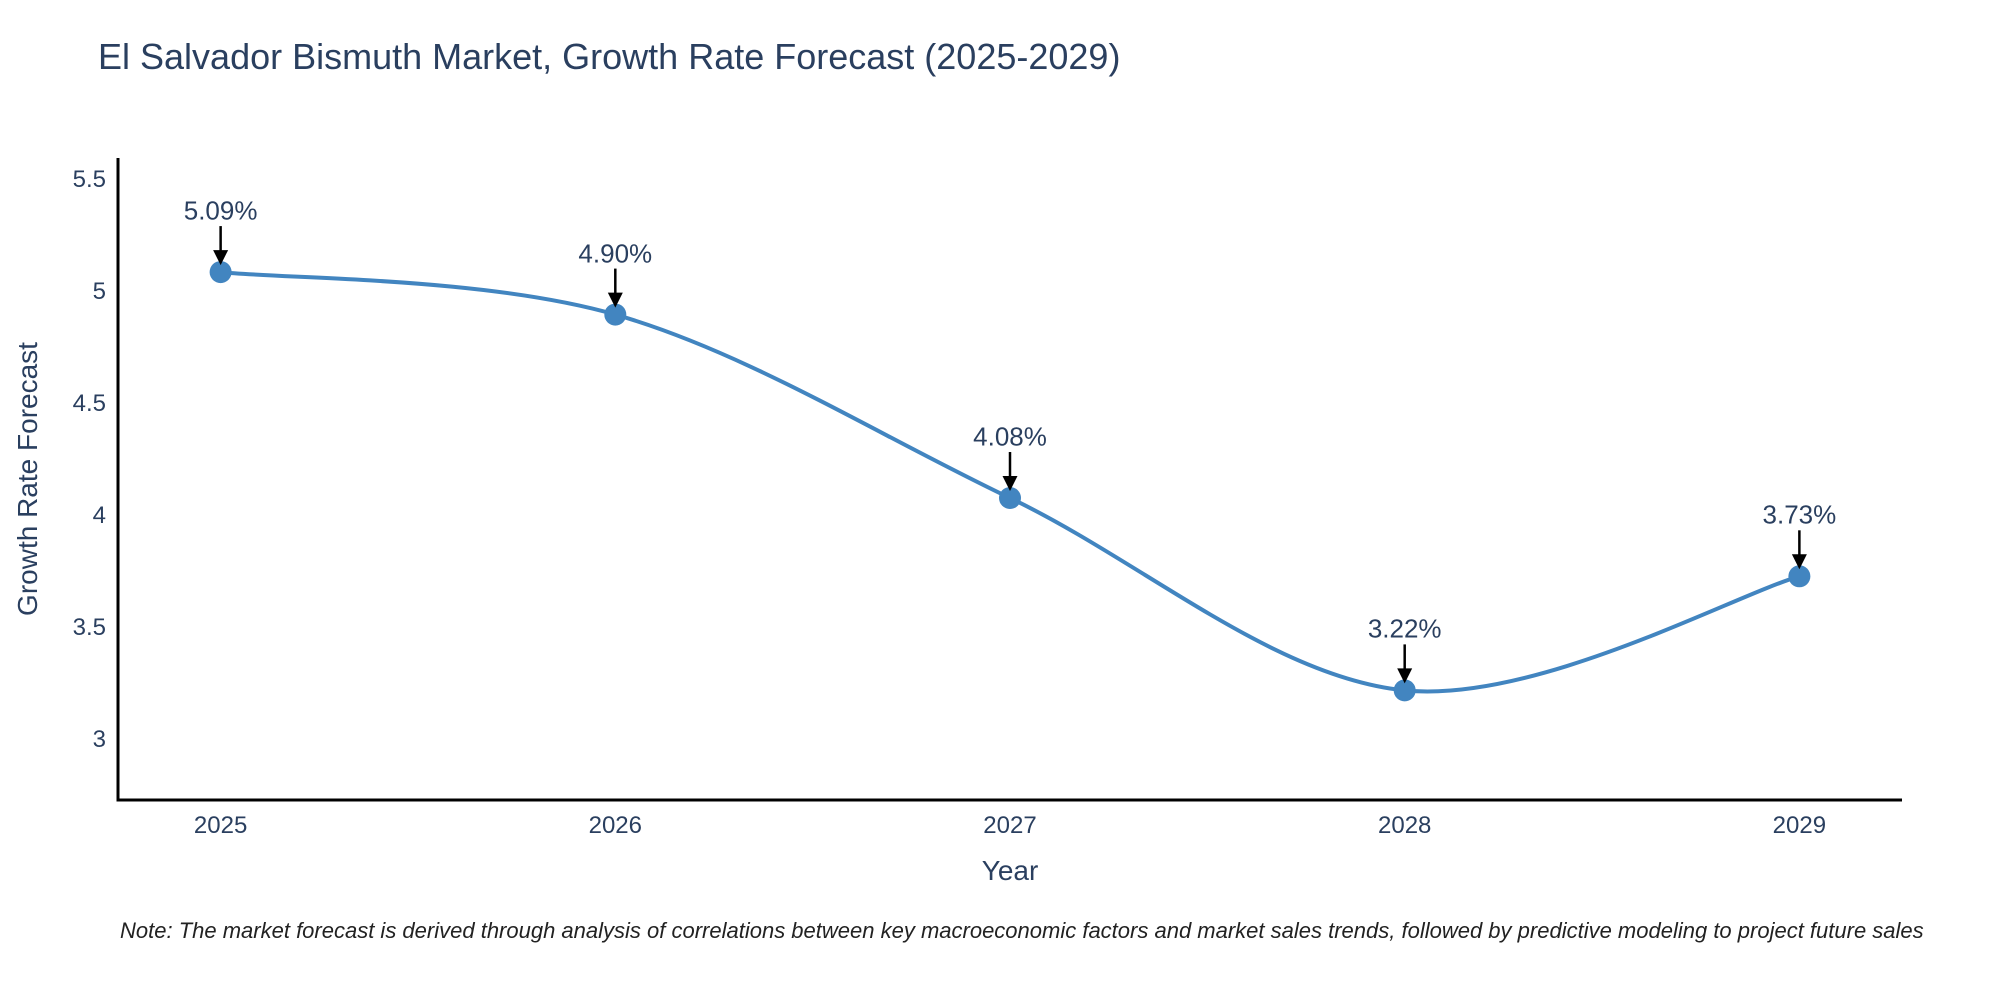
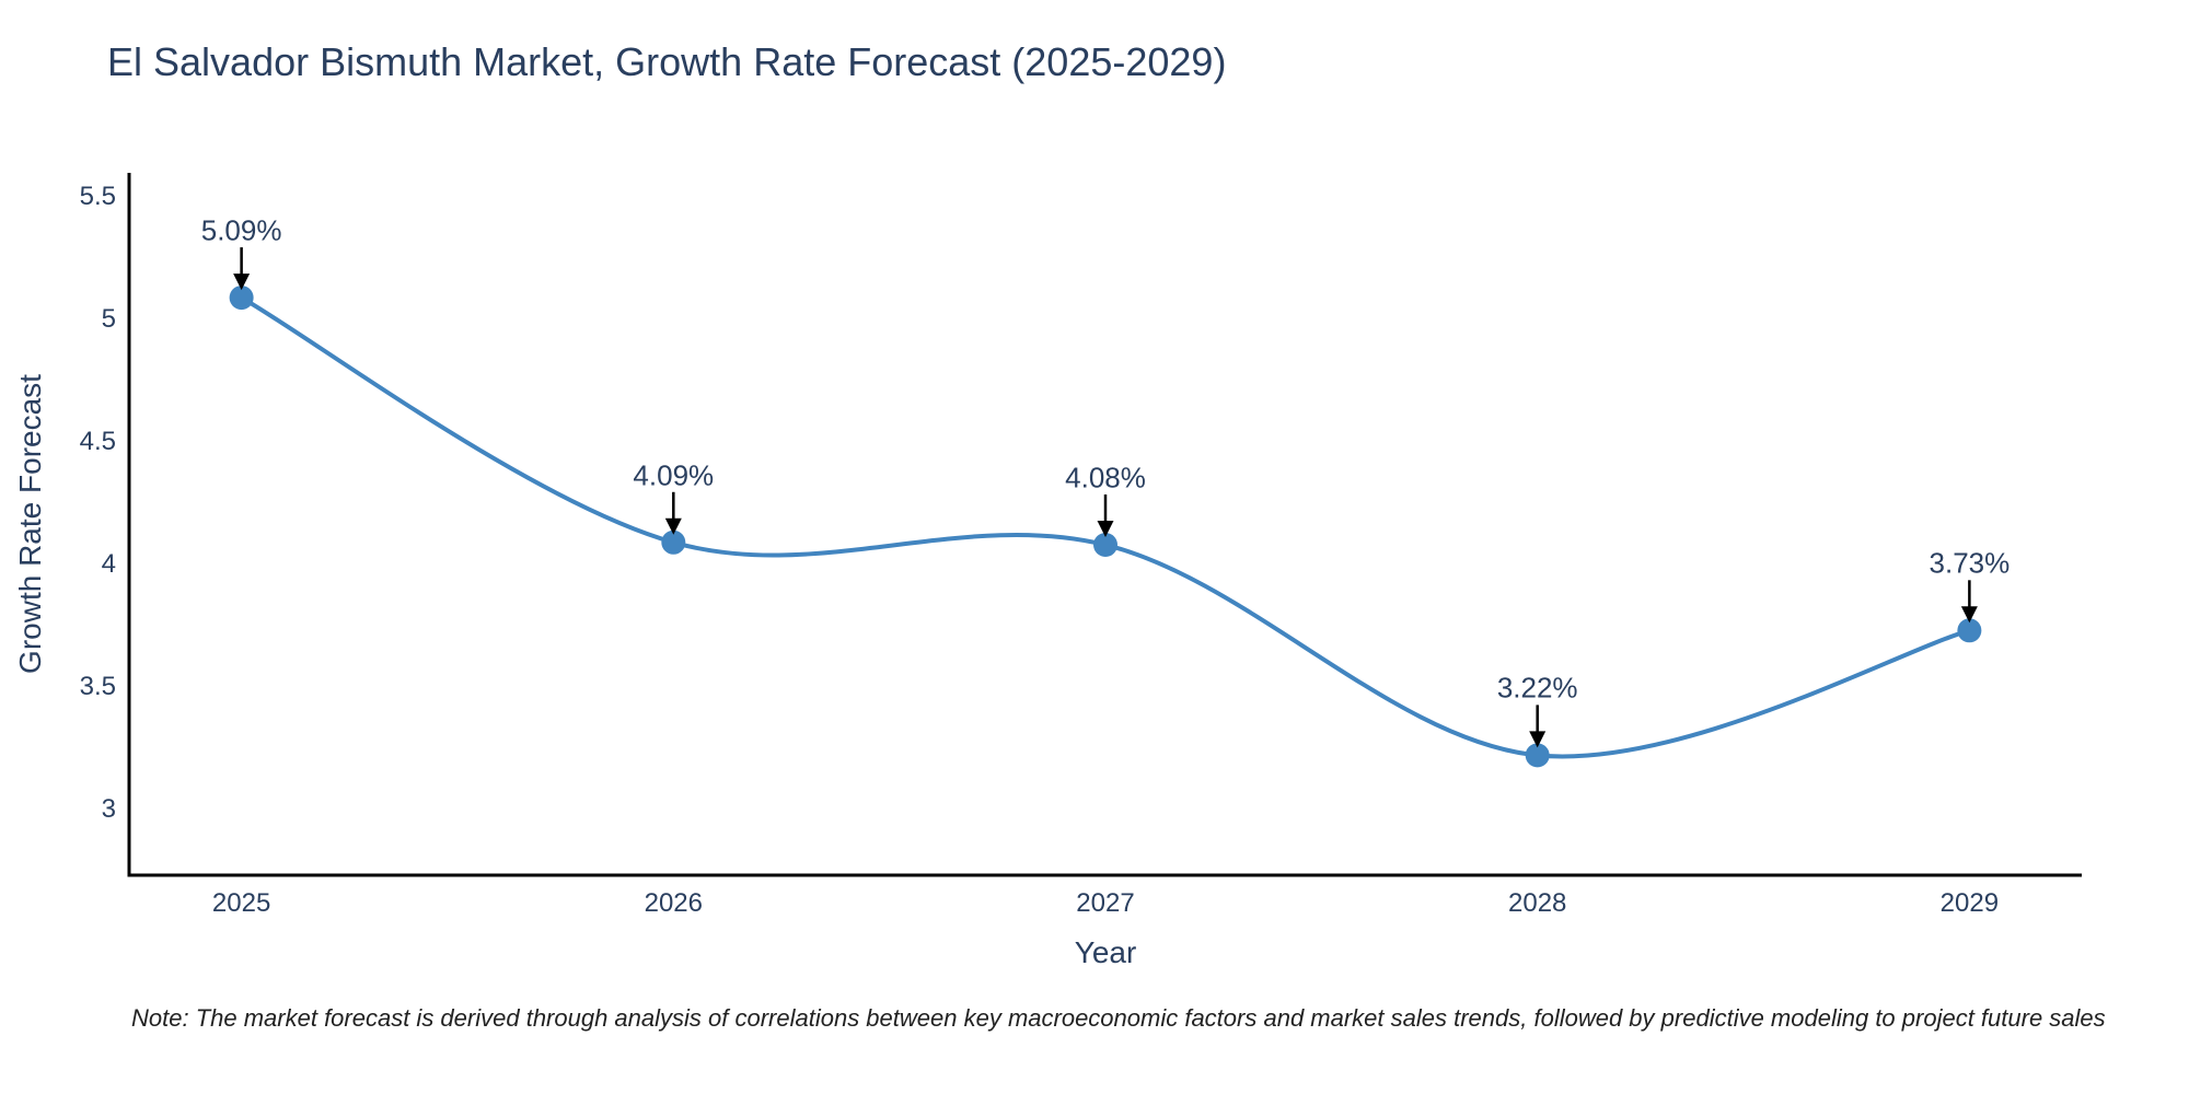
2026: 4.90% -> 4.09%
